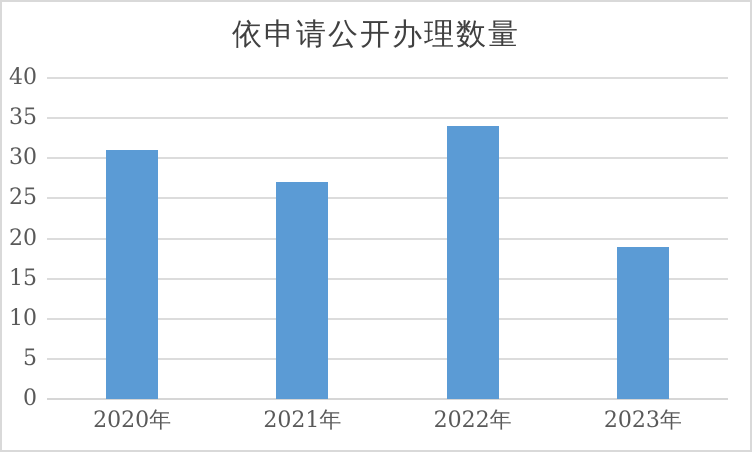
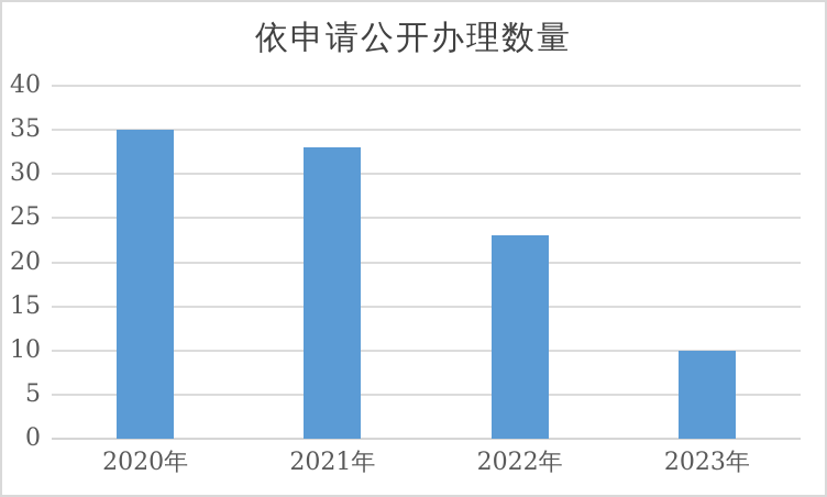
2020年: 31 -> 35
2021年: 27 -> 33
2022年: 34 -> 23
2023年: 19 -> 10
